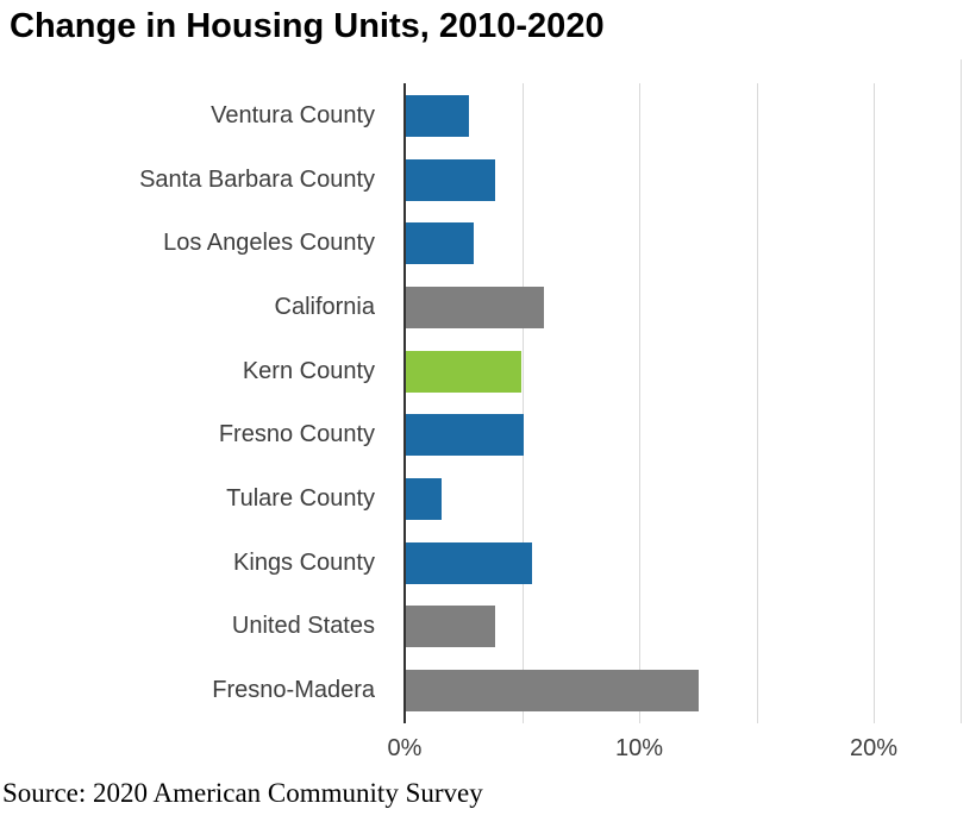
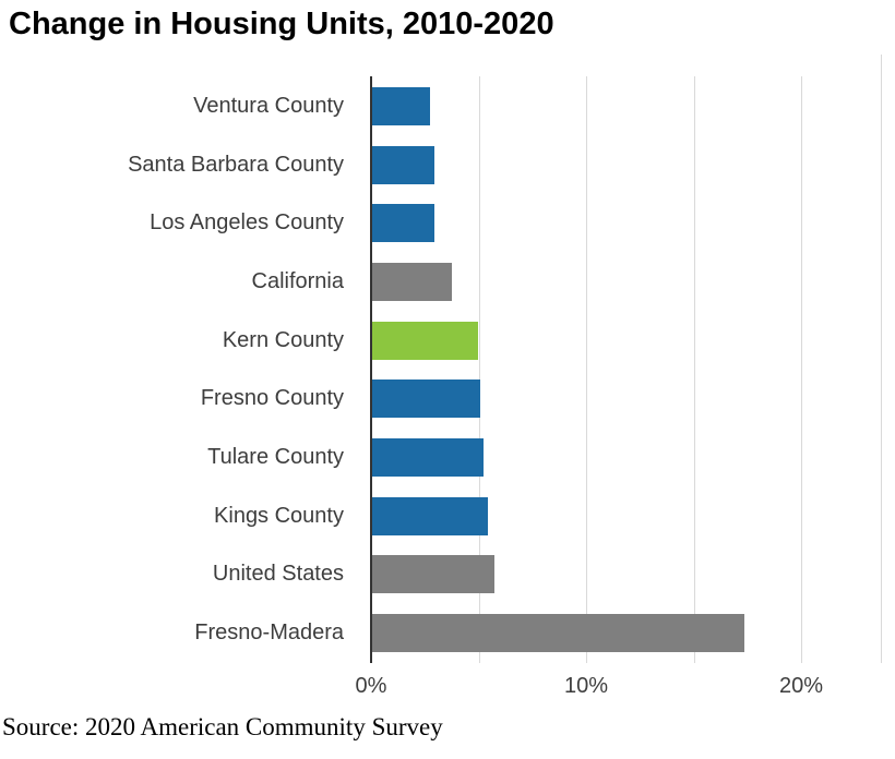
Santa Barbara County: 3.8% -> 2.9%
California: 5.9% -> 3.7%
Tulare County: 1.5% -> 5.2%
United States: 3.8% -> 5.7%
Fresno-Madera: 12.5% -> 17.3%
